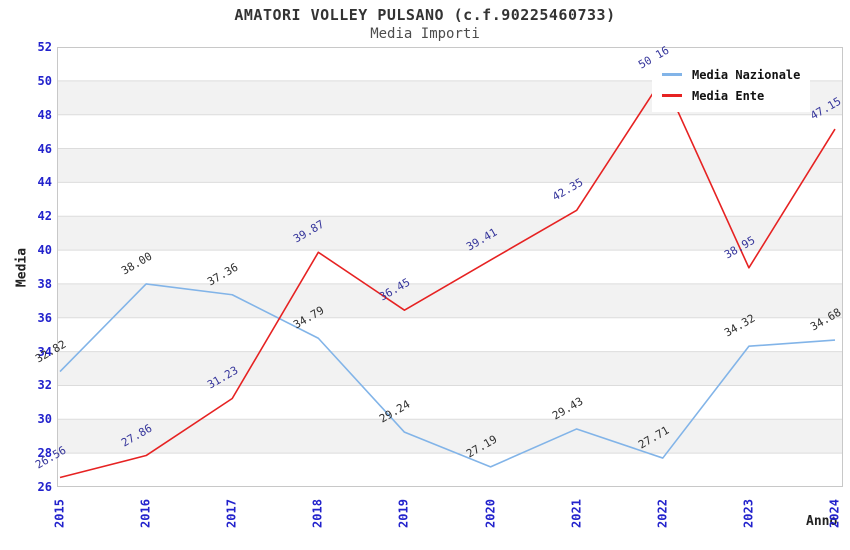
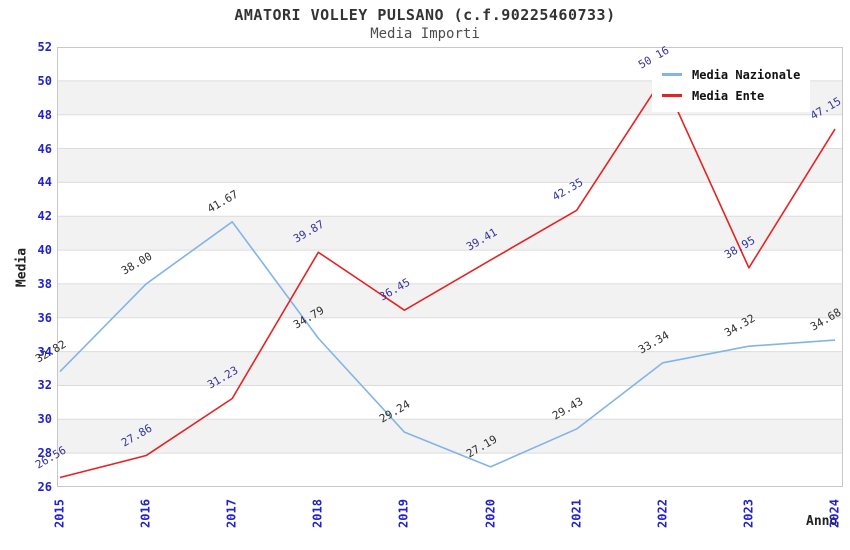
Media Nazionale/2017: 37.36 -> 41.67
Media Nazionale/2022: 27.71 -> 33.34
